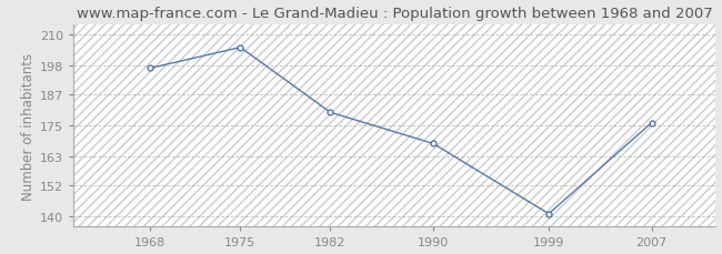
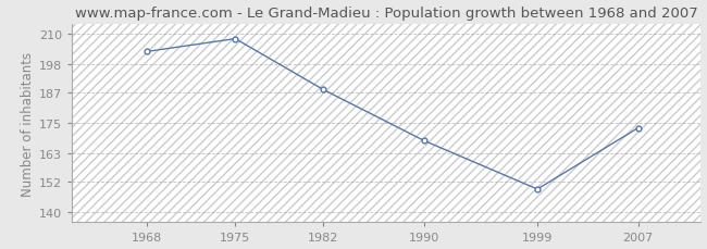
1968: 197 -> 203
1975: 205 -> 208
1982: 180 -> 188
1999: 141 -> 149
2007: 176 -> 173
